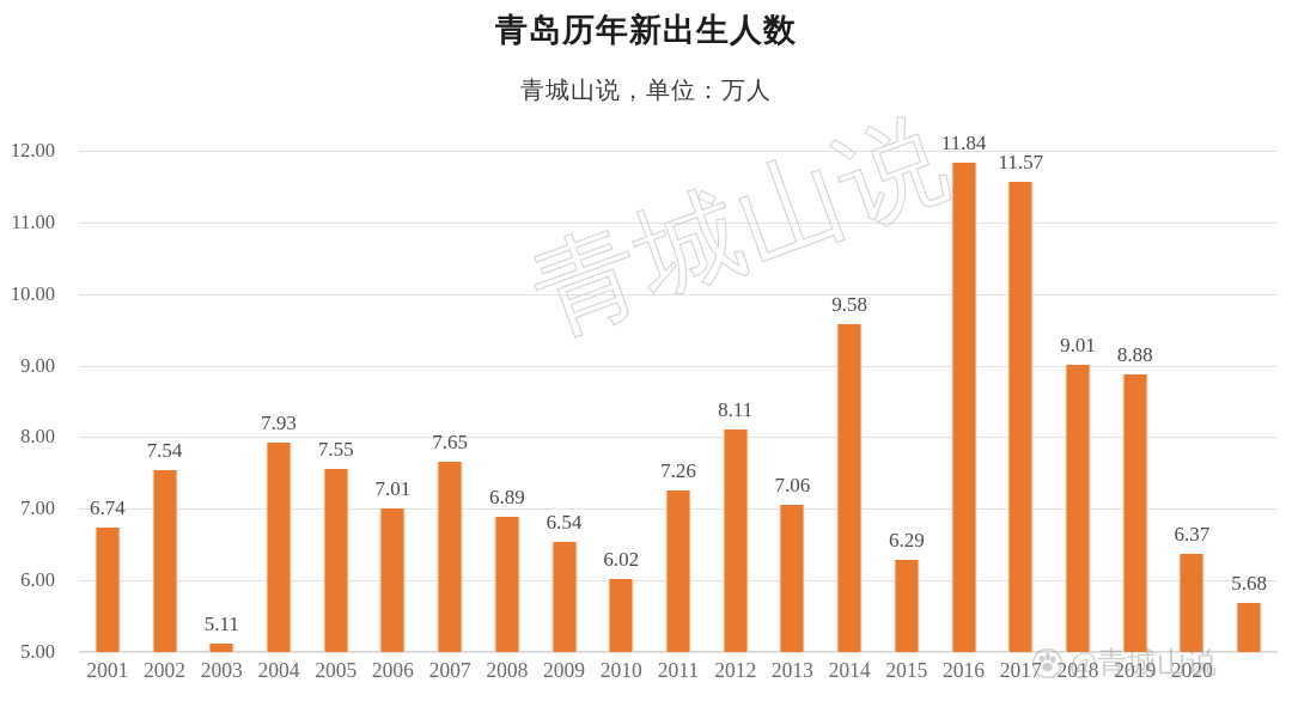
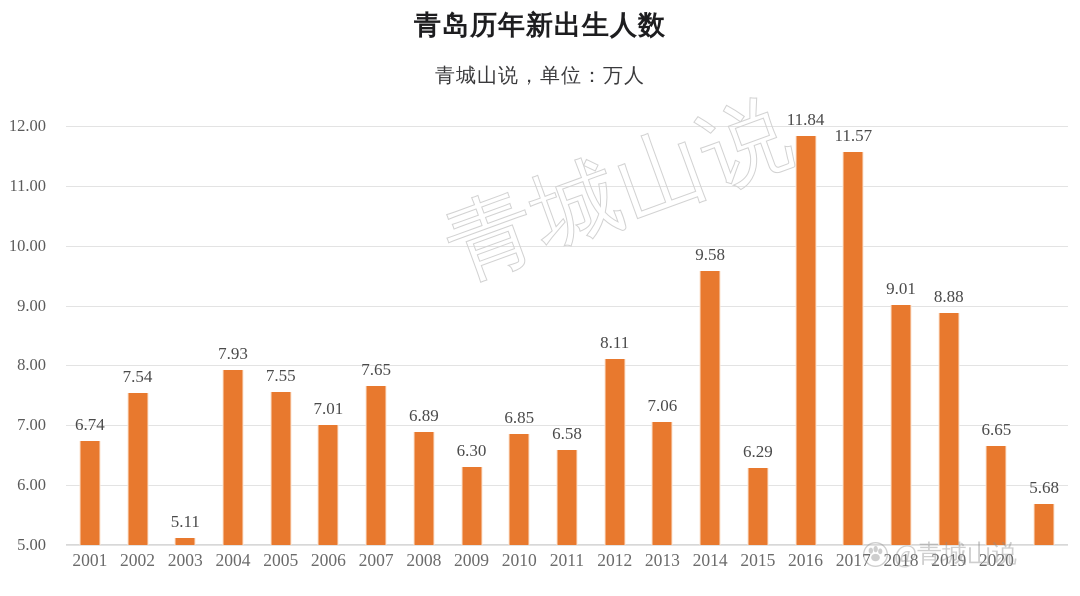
2009: 6.54 -> 6.30
2010: 6.02 -> 6.85
2011: 7.26 -> 6.58
2020: 6.37 -> 6.65
